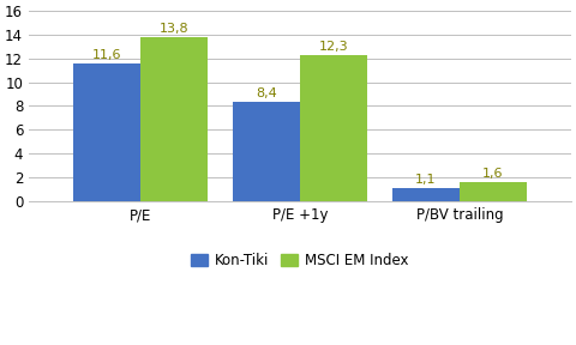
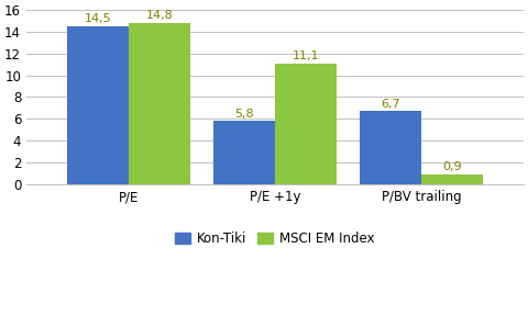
Kon-Tiki/P/E: 11,6 -> 14,5
MSCI EM Index/P/E: 13,8 -> 14,8
Kon-Tiki/P/E +1y: 8,4 -> 5,8
MSCI EM Index/P/E +1y: 12,3 -> 11,1
Kon-Tiki/P/BV trailing: 1,1 -> 6,7
MSCI EM Index/P/BV trailing: 1,6 -> 0,9
